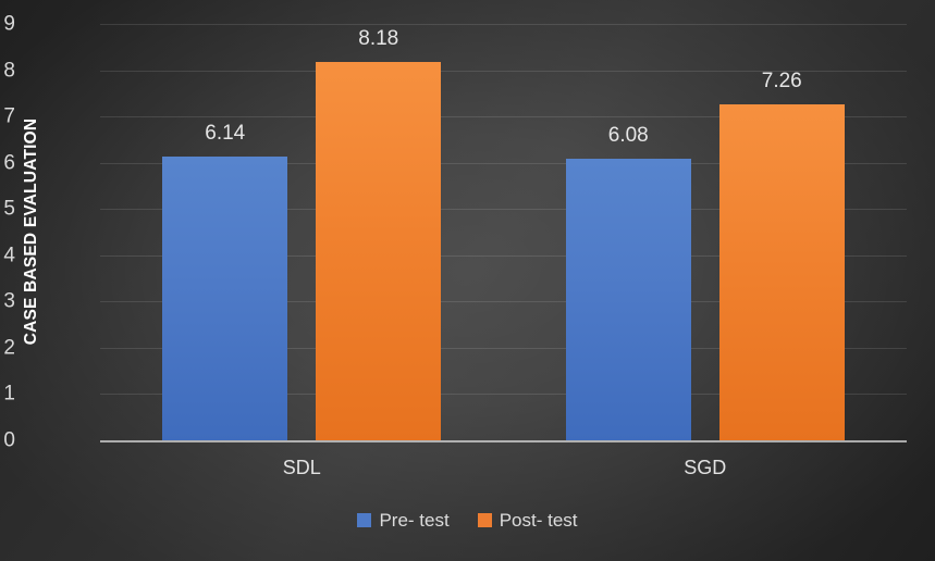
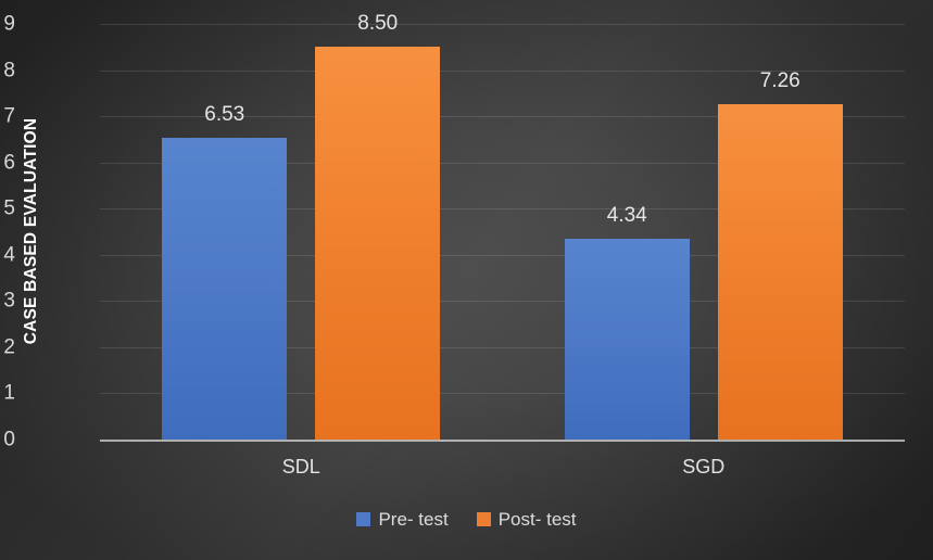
Pre- test/SDL: 6.14 -> 6.53
Post- test/SDL: 8.18 -> 8.50
Pre- test/SGD: 6.08 -> 4.34
